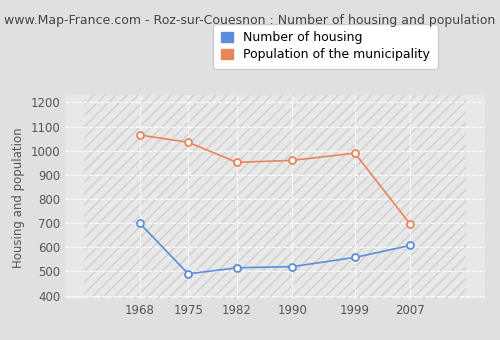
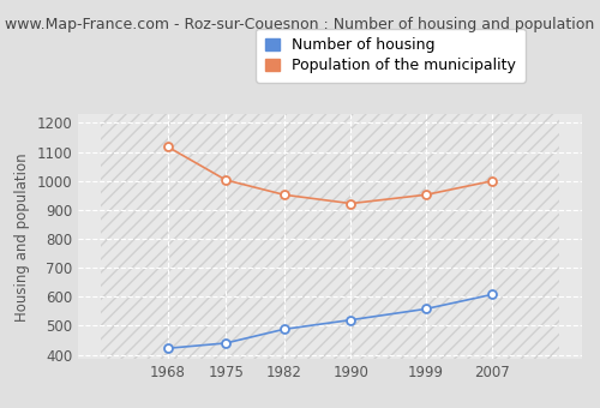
Number of housing/1968: 700 -> 422
Population of the municipality/1968: 1065 -> 1118
Number of housing/1975: 490 -> 440
Population of the municipality/1975: 1035 -> 1003
Number of housing/1982: 515 -> 488
Population of the municipality/1990: 960 -> 922
Population of the municipality/1999: 990 -> 952
Population of the municipality/2007: 695 -> 1000
